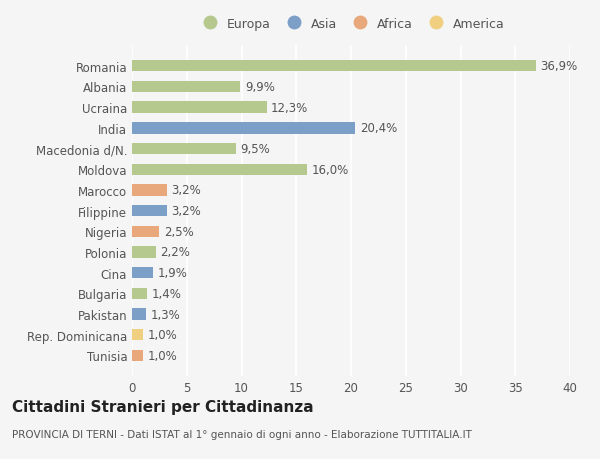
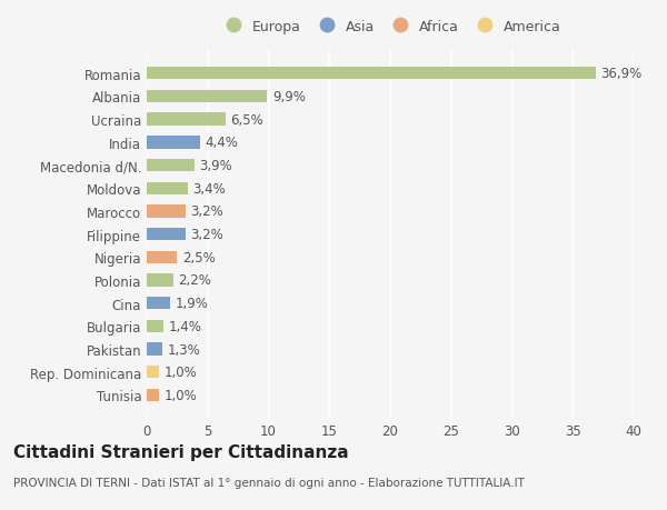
Ucraina: 12,3% -> 6,5%
India: 20,4% -> 4,4%
Macedonia d/N.: 9,5% -> 3,9%
Moldova: 16,0% -> 3,4%
